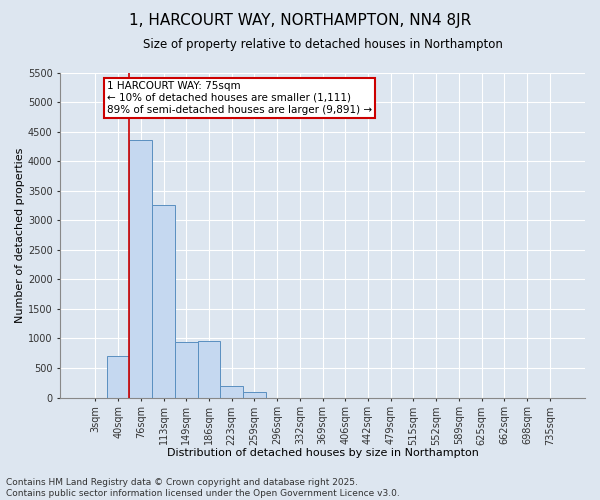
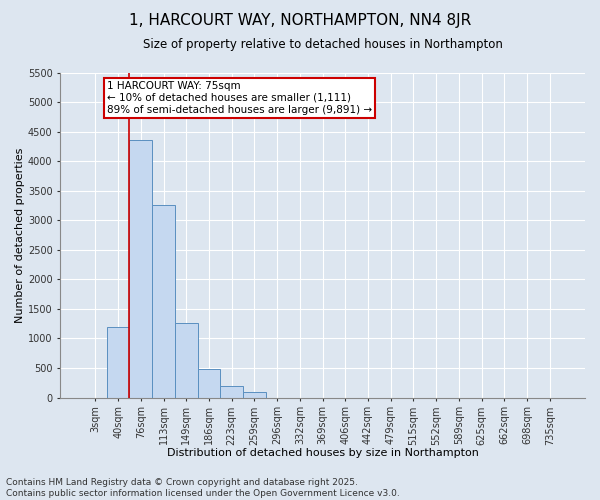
40sqm: 700 -> 1200
149sqm: 940 -> 1270
186sqm: 960 -> 480
